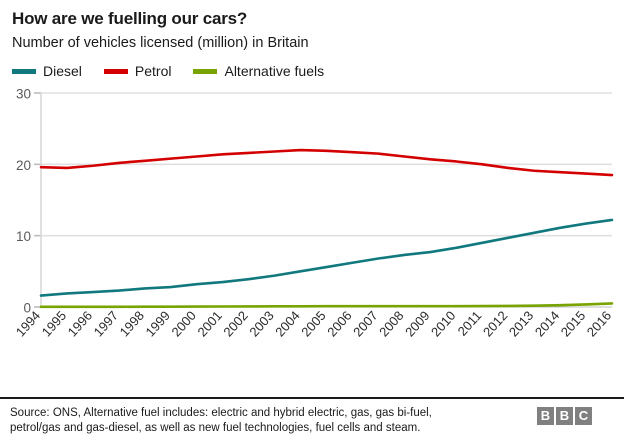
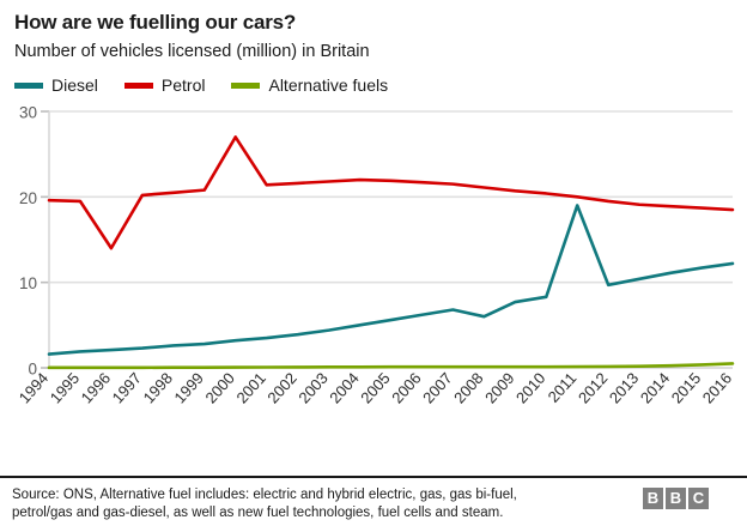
Petrol/1996: 20 -> 14
Petrol/2000: 21 -> 27
Diesel/2008: 7 -> 6
Diesel/2011: 9 -> 19
